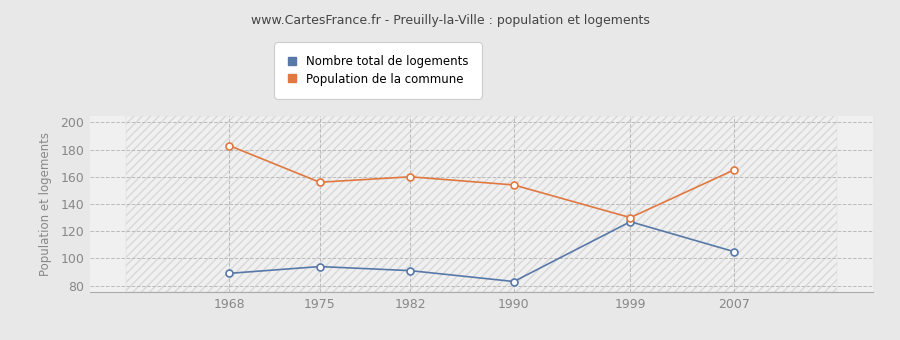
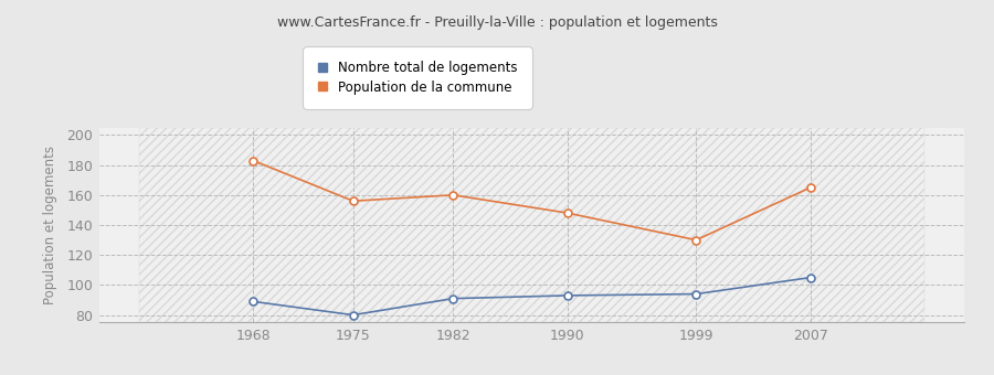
Nombre total de logements/1975: 94 -> 80
Nombre total de logements/1990: 83 -> 93
Population de la commune/1990: 154 -> 148
Nombre total de logements/1999: 127 -> 94
